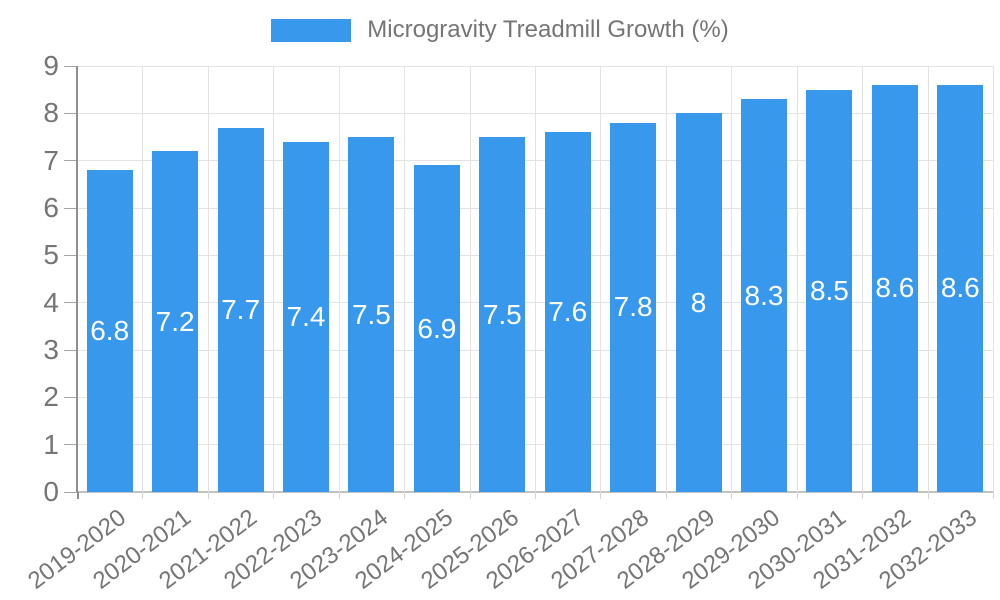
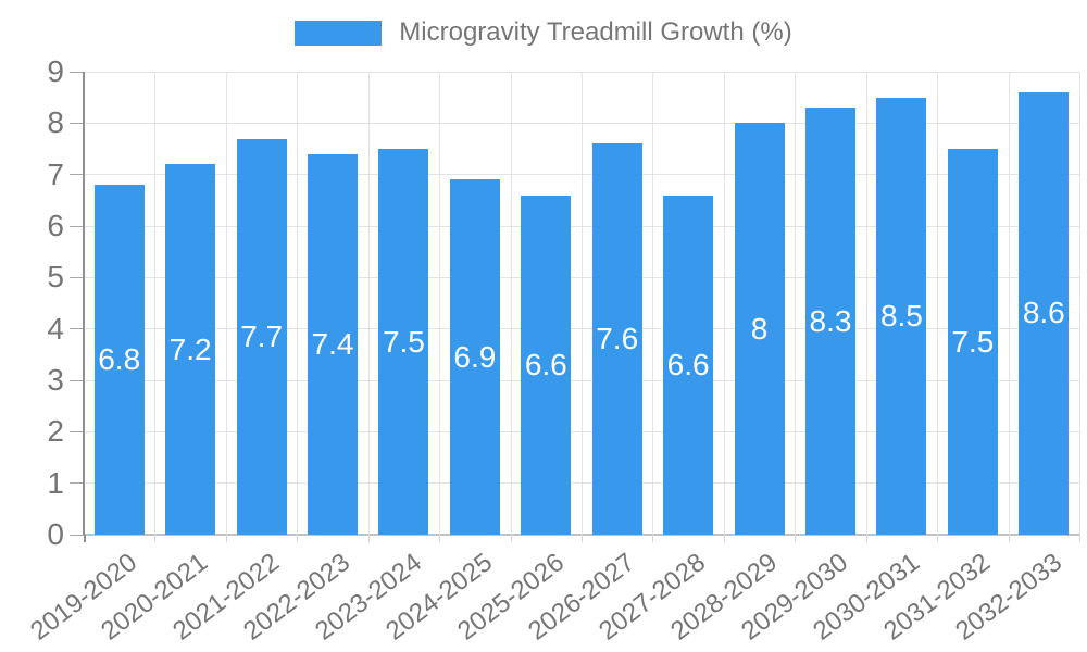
2025-2026: 7.5 -> 6.6
2027-2028: 7.8 -> 6.6
2031-2032: 8.6 -> 7.5
